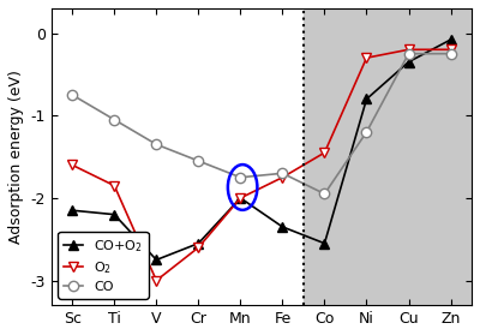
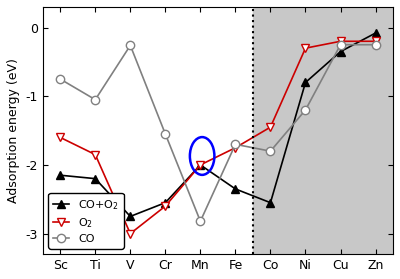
CO/V: -1.35 -> -0.26
CO/Mn: -1.75 -> -2.82
CO/Co: -1.95 -> -1.80
